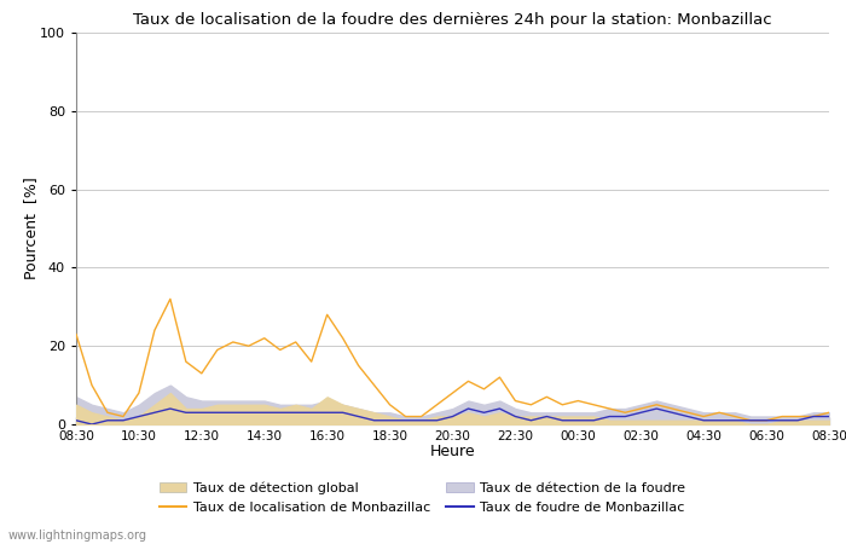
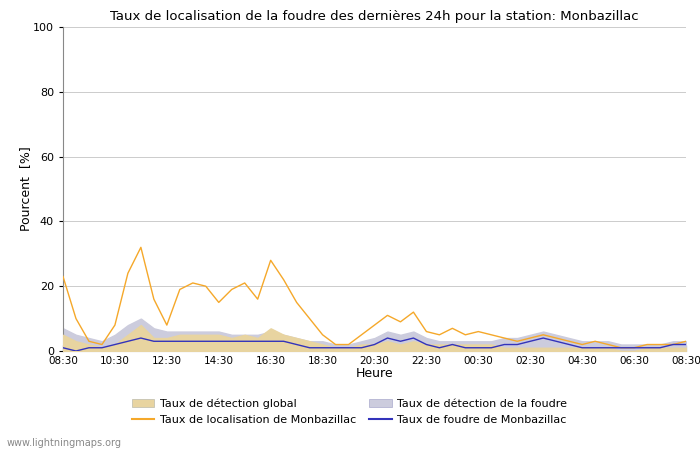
Taux de localisation de Monbazillac/12:30: 13 -> 8
Taux de localisation de Monbazillac/14:30: 22 -> 15
